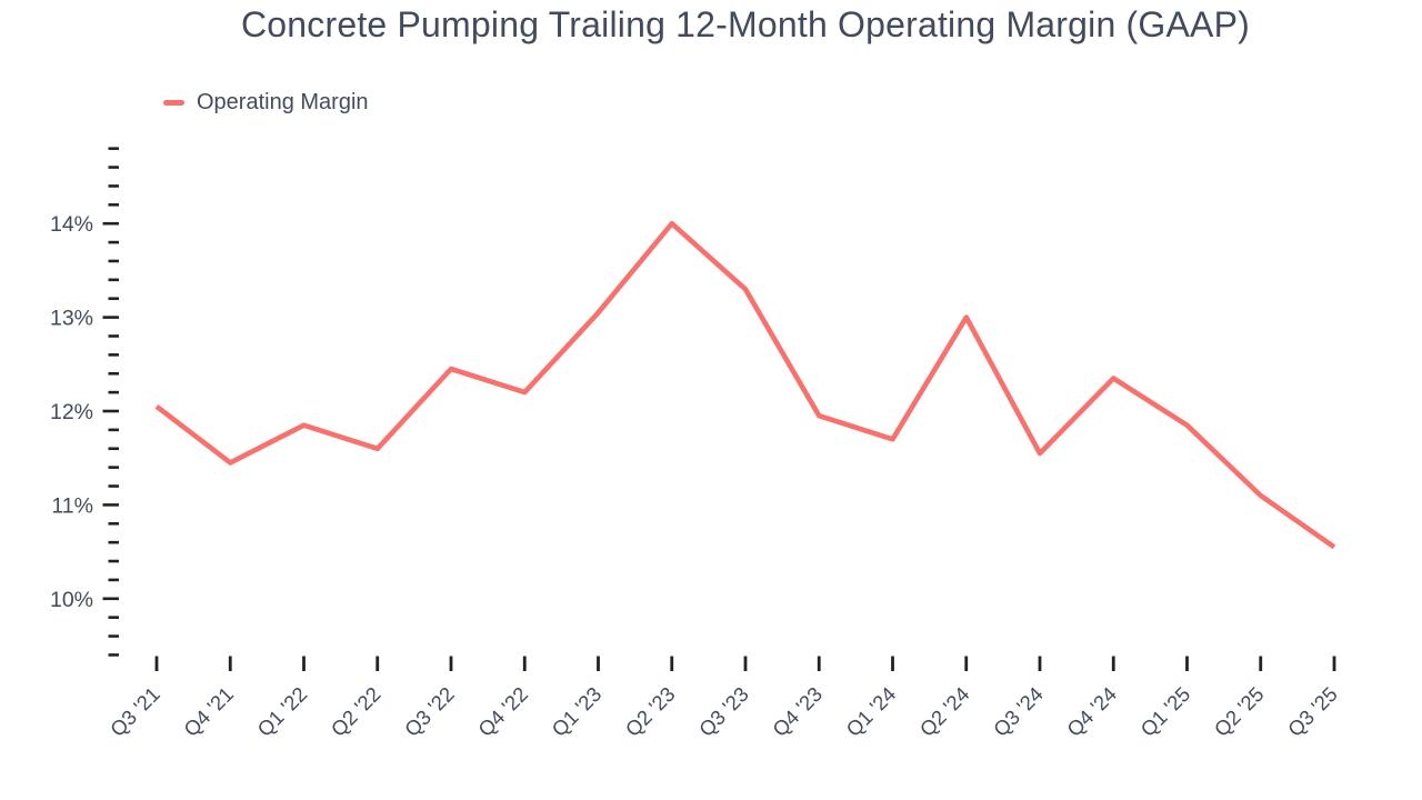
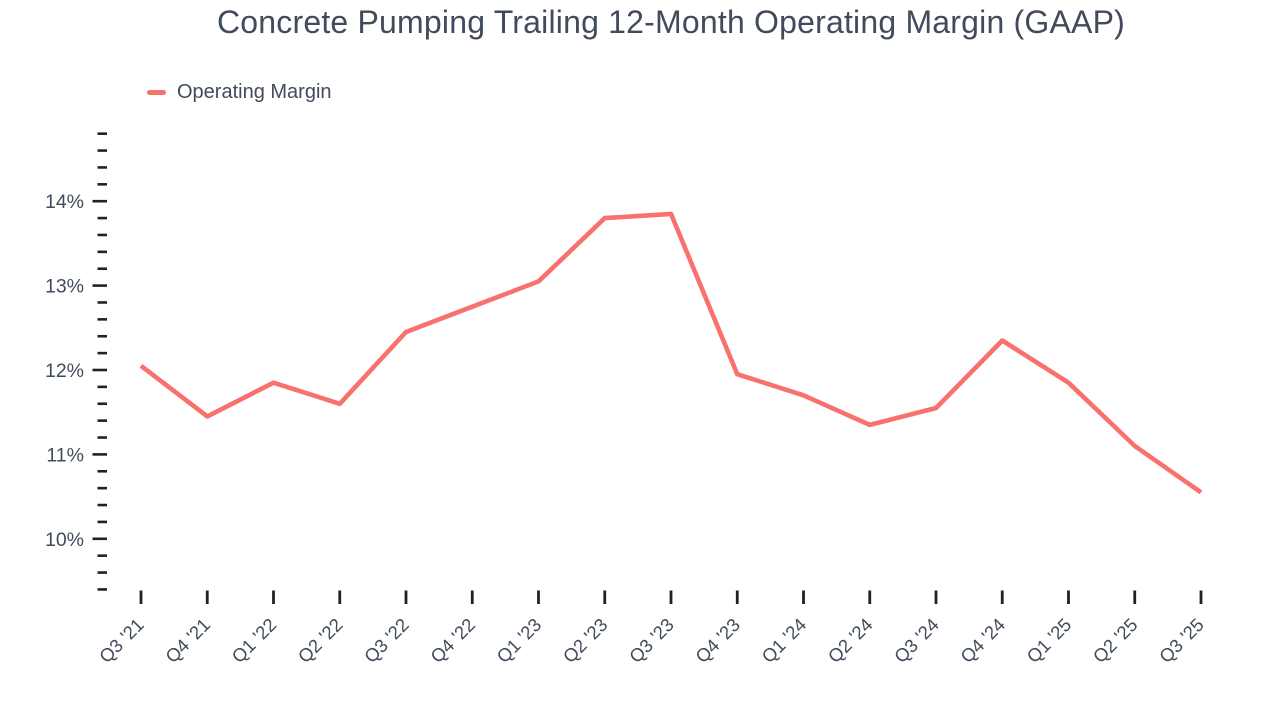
Q4 '22: 12.2% -> 12.8%
Q2 '23: 14.0% -> 13.8%
Q3 '23: 13.3% -> 13.8%
Q2 '24: 13.0% -> 11.3%
